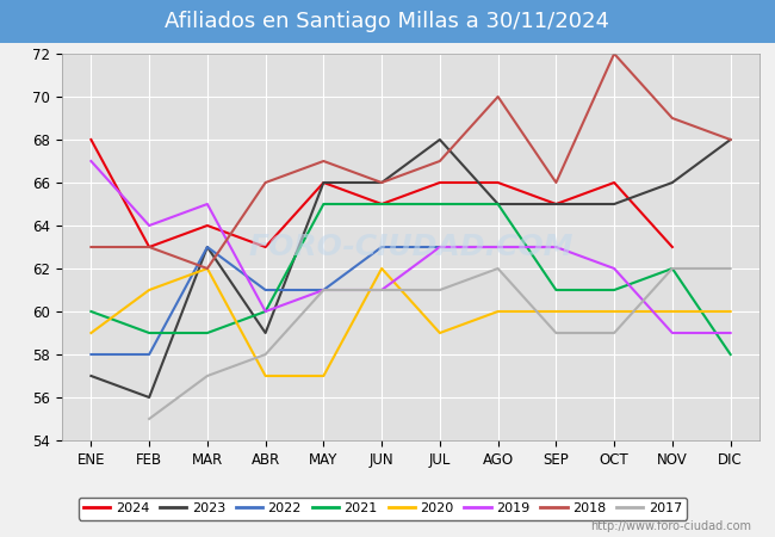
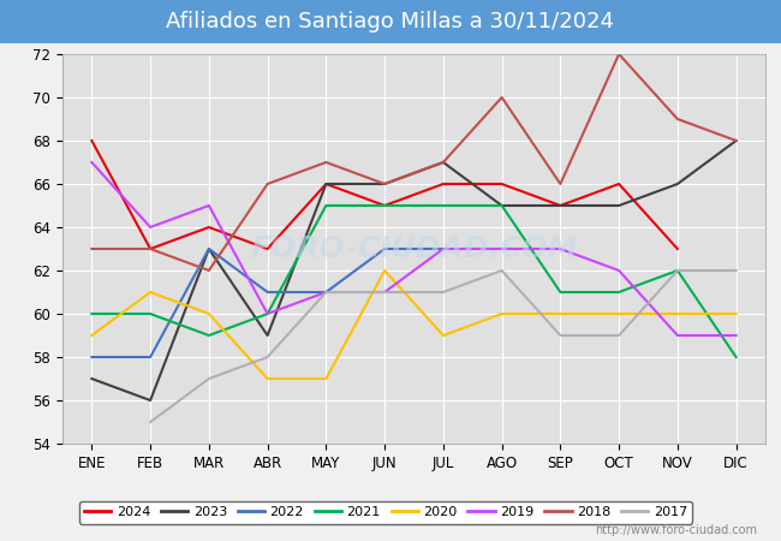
2021/FEB: 59 -> 60
2020/MAR: 62 -> 60
2023/JUL: 68 -> 67
